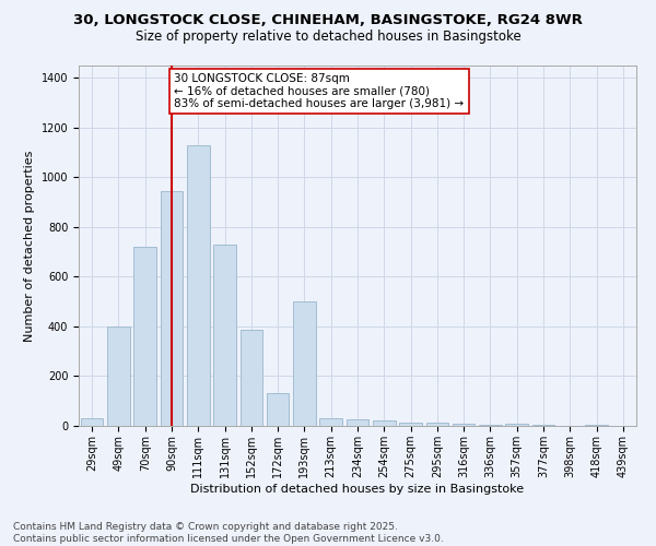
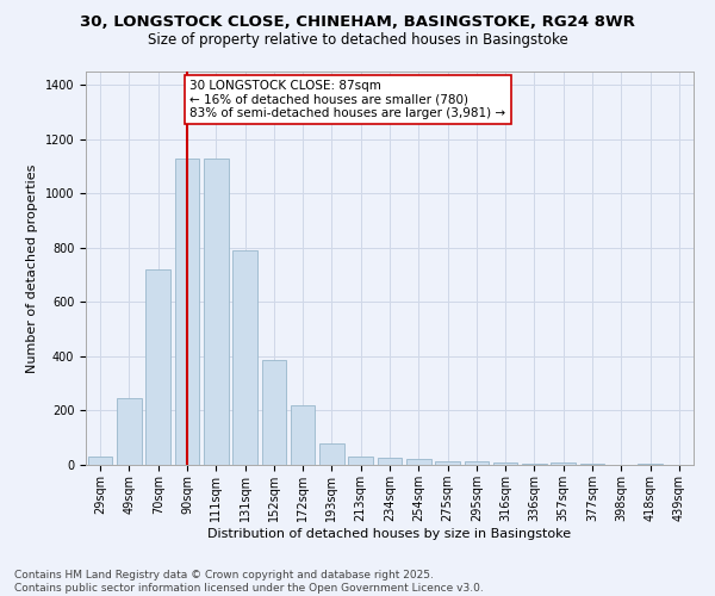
49sqm: 400 -> 245
90sqm: 945 -> 1130
131sqm: 730 -> 790
172sqm: 130 -> 220
193sqm: 500 -> 80
